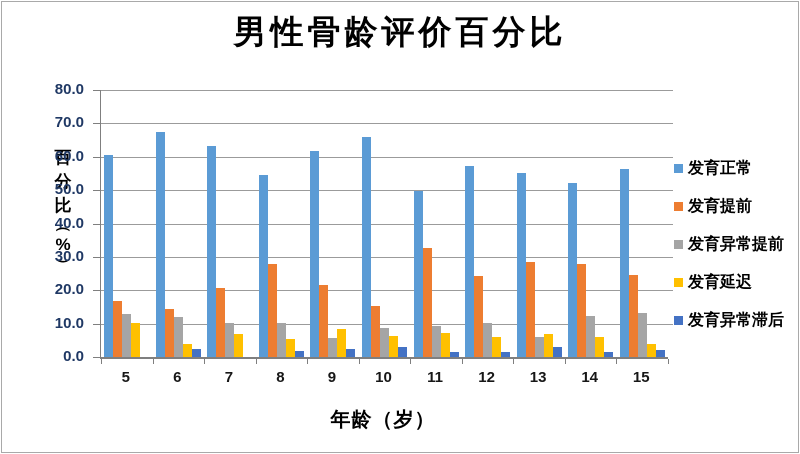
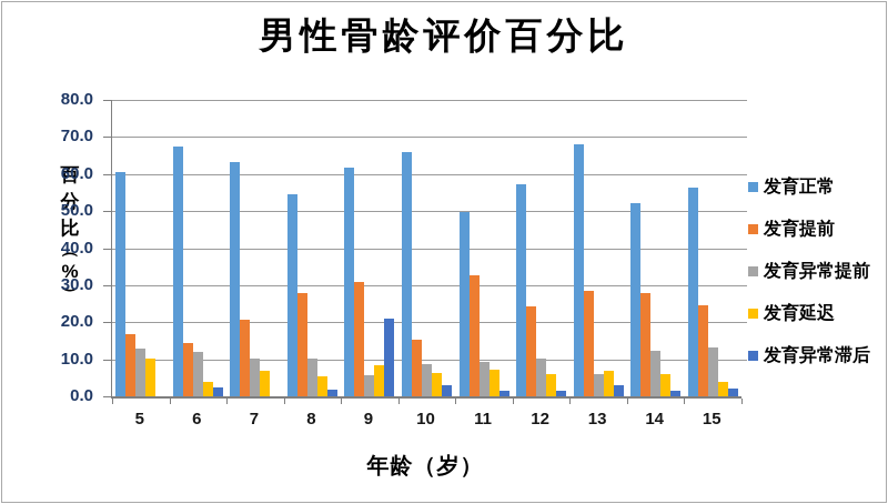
发育提前/9: 22 -> 31
发育异常滞后/9: 2 -> 21
发育正常/13: 55 -> 68
